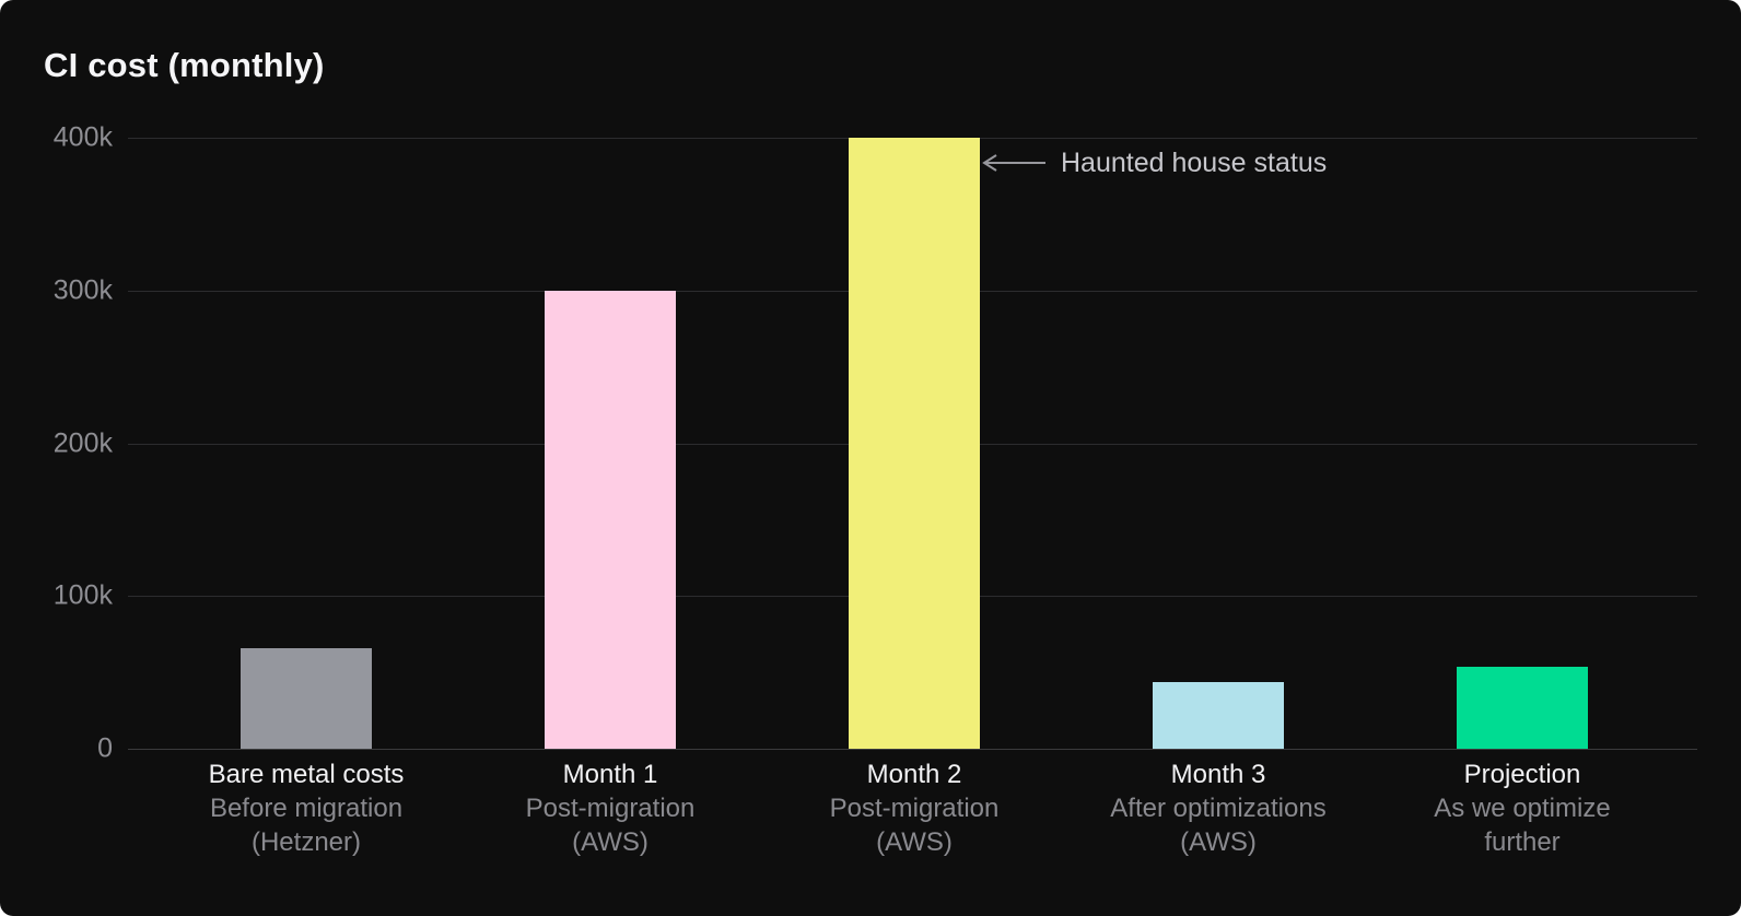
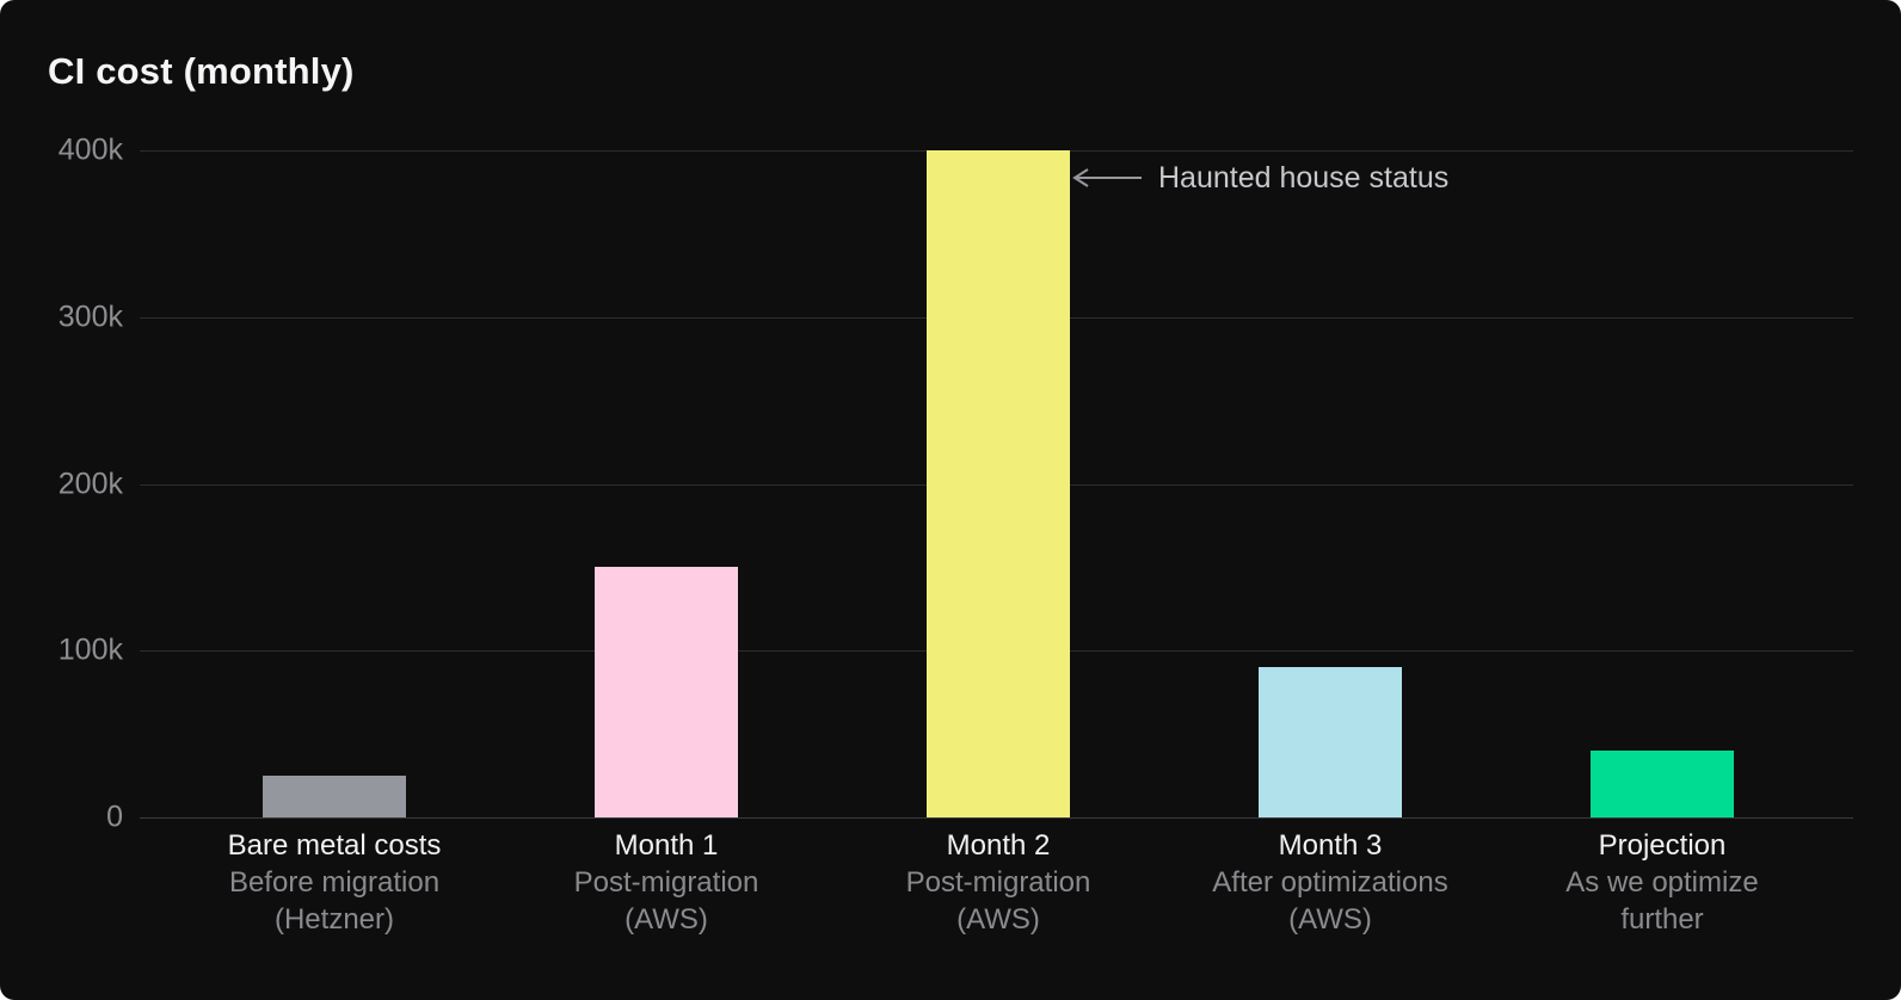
Bare metal costs: 66k -> 25k
Month 1: 300k -> 150k
Month 3: 44k -> 90k
Projection: 54k -> 40k
